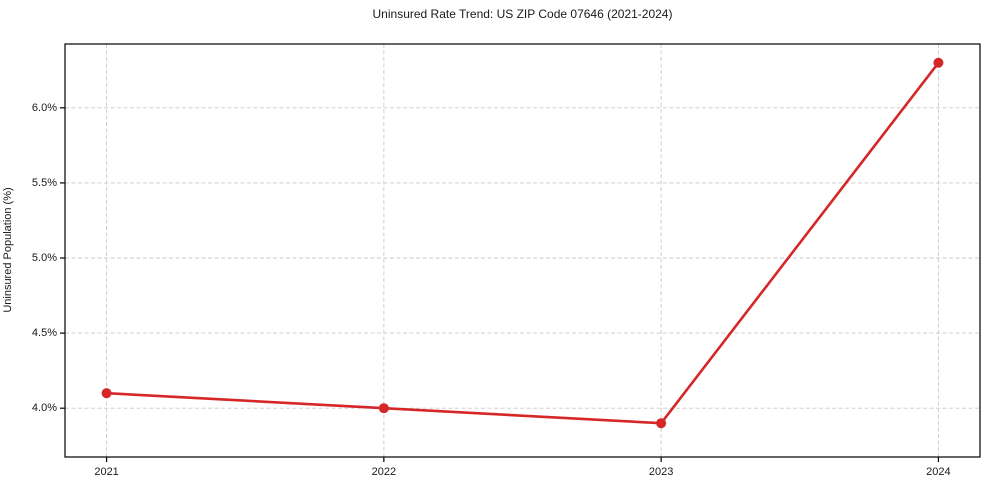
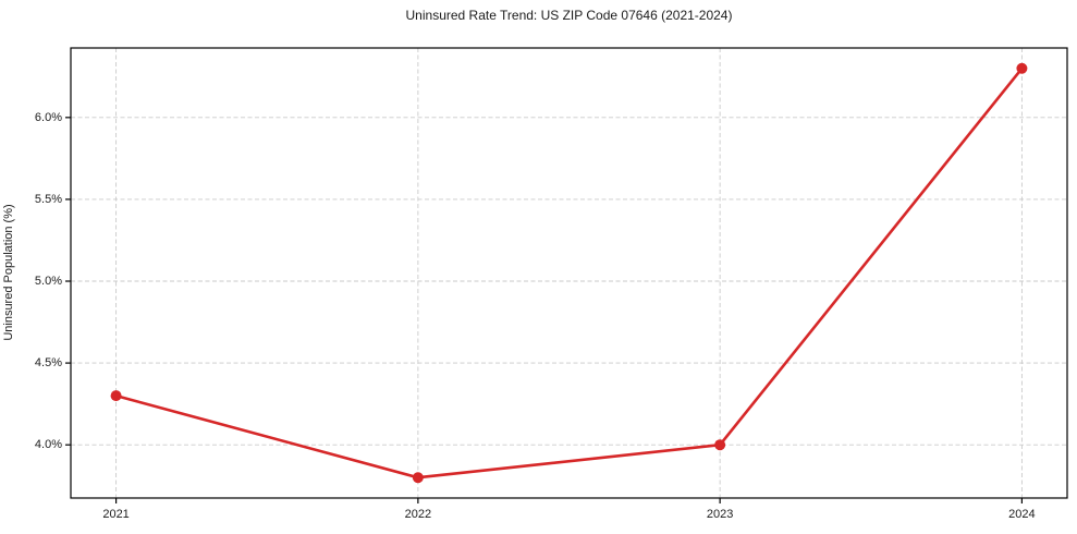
2021: 4.1% -> 4.3%
2022: 4.0% -> 3.8%
2023: 3.9% -> 4.0%
